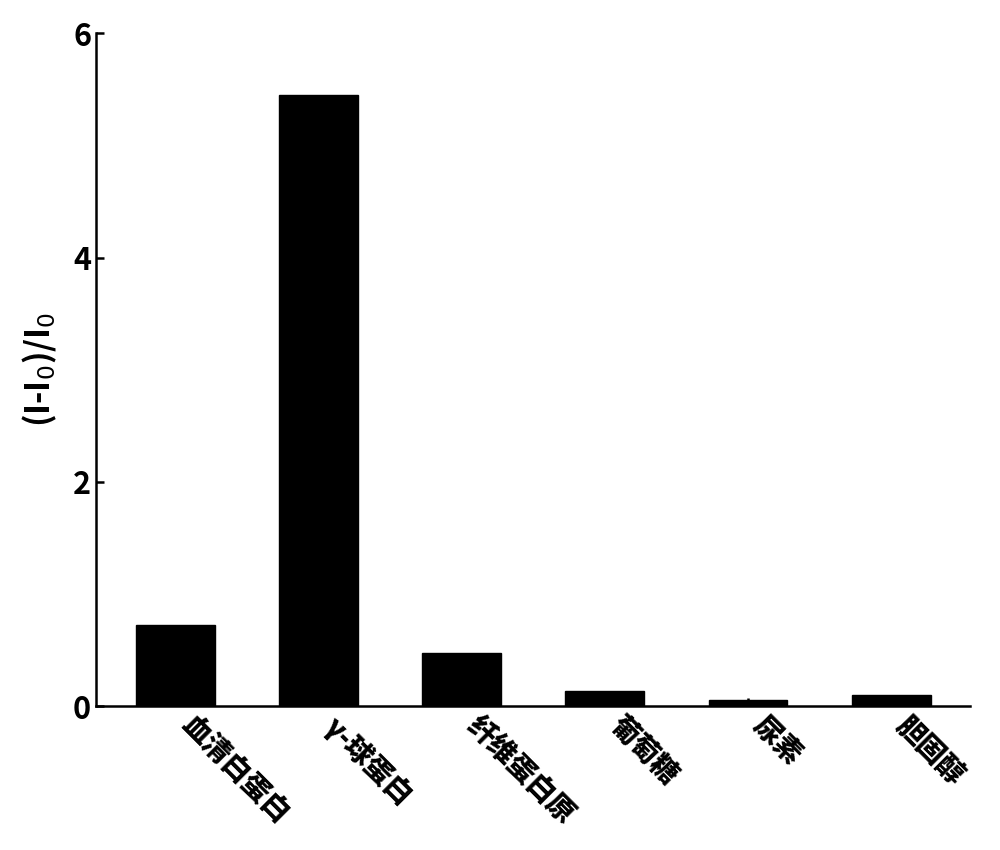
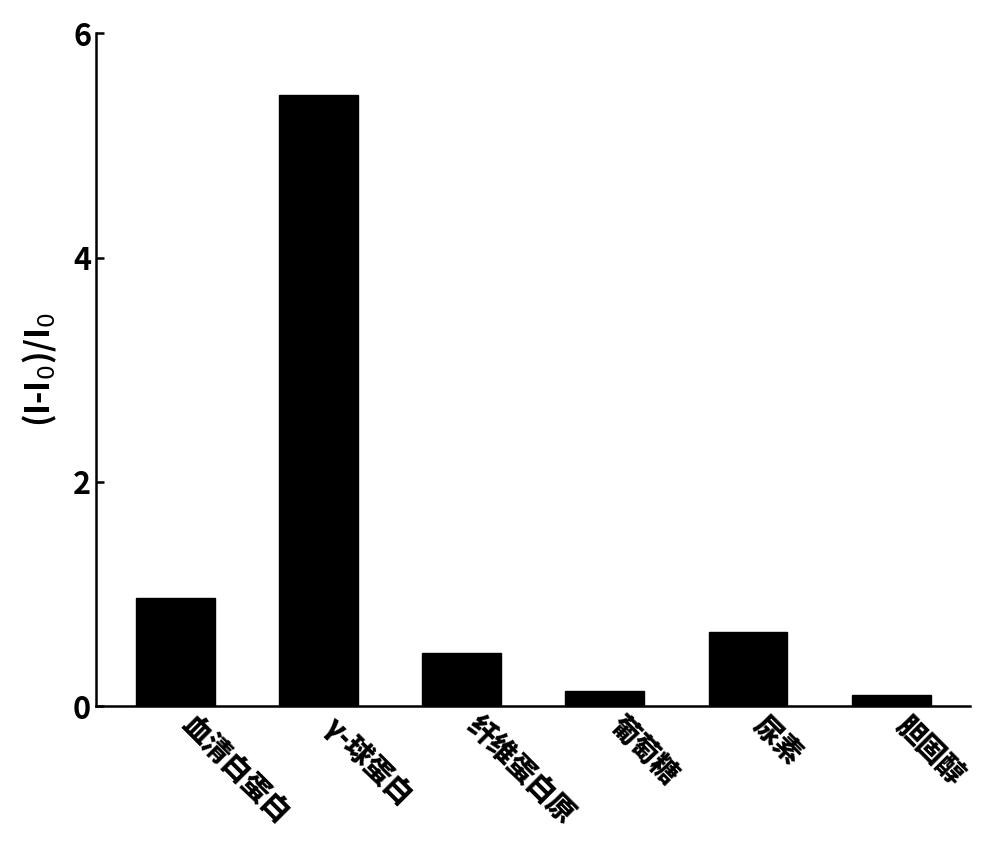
血清白蛋白: 0.72 -> 0.96
尿素: 0.05 -> 0.66
